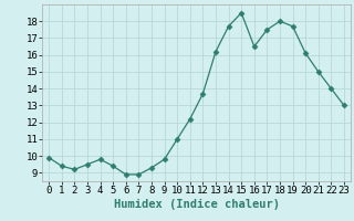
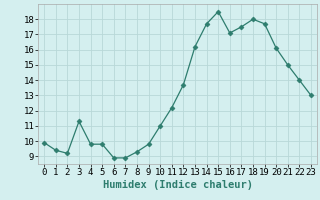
3: 9.5 -> 11.3
5: 9.4 -> 9.8
16: 16.5 -> 17.1
